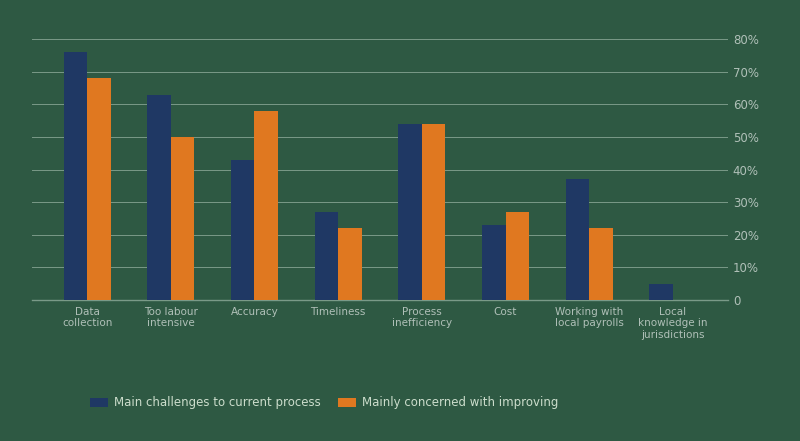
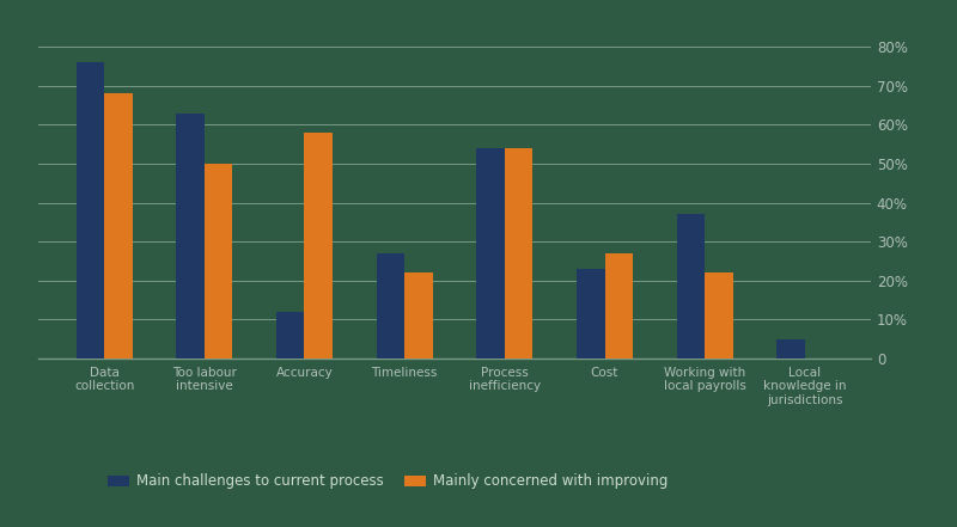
Main challenges to current process/Accuracy: 43% -> 12%
